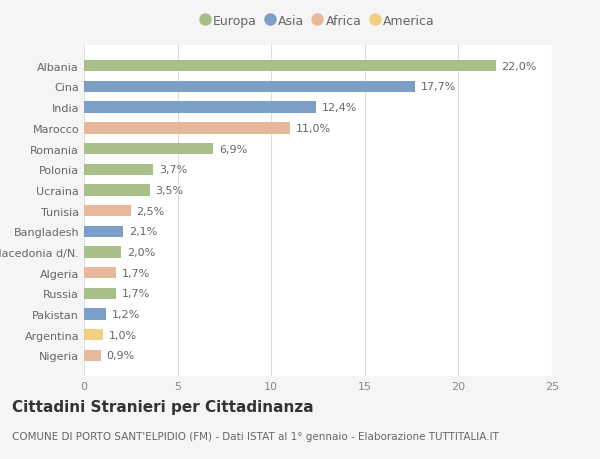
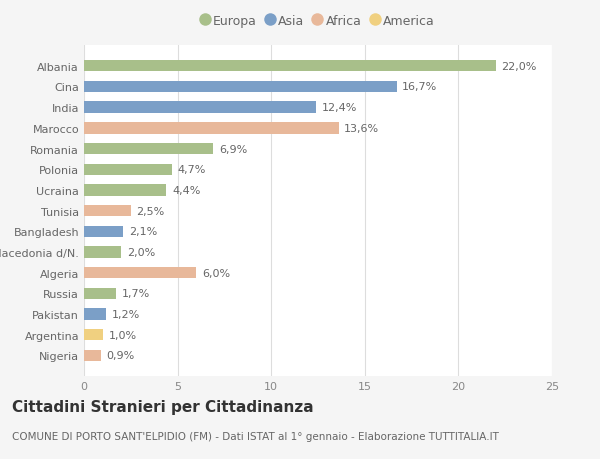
Cina: 17,7% -> 16,7%
Marocco: 11,0% -> 13,6%
Polonia: 3,7% -> 4,7%
Ucraina: 3,5% -> 4,4%
Algeria: 1,7% -> 6,0%
